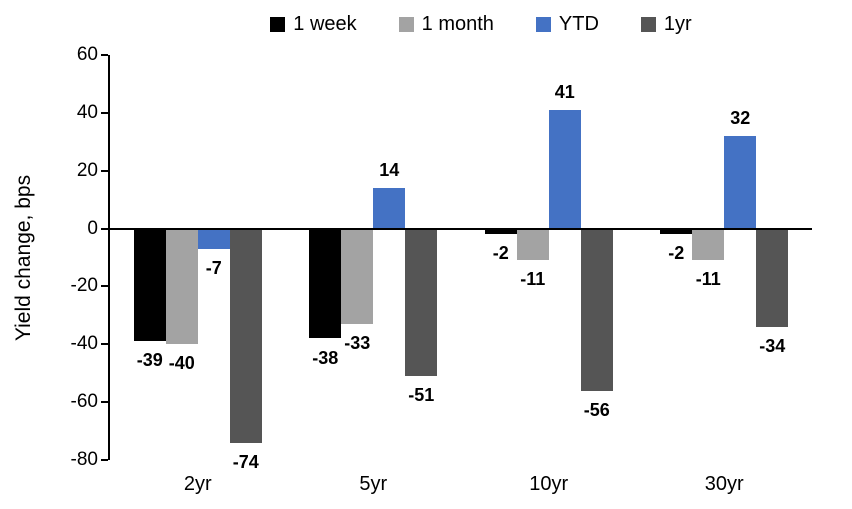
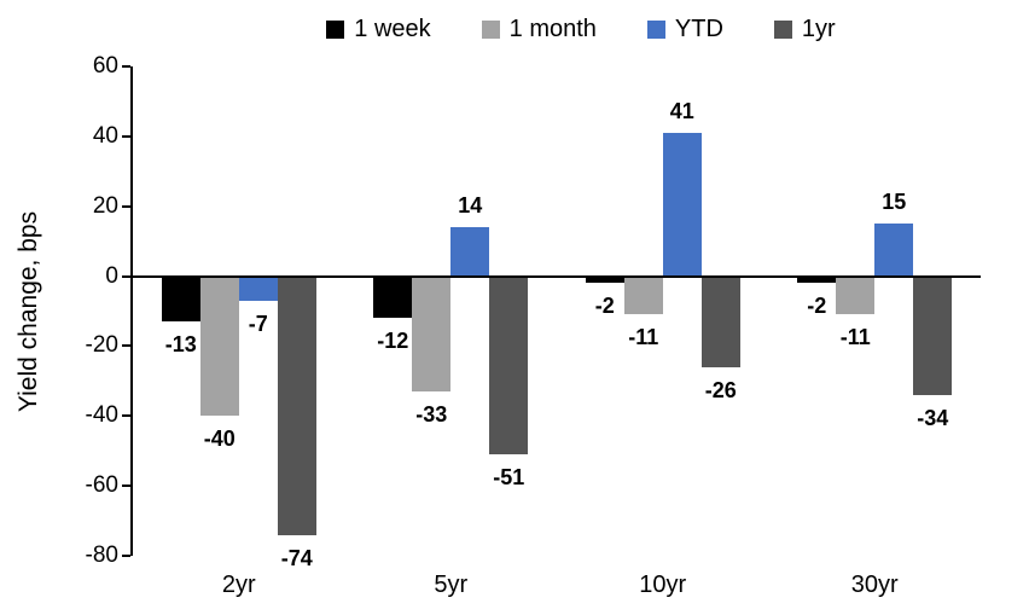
1 week/2yr: -39 -> -13
1 week/5yr: -38 -> -12
1yr/10yr: -56 -> -26
YTD/30yr: 32 -> 15
